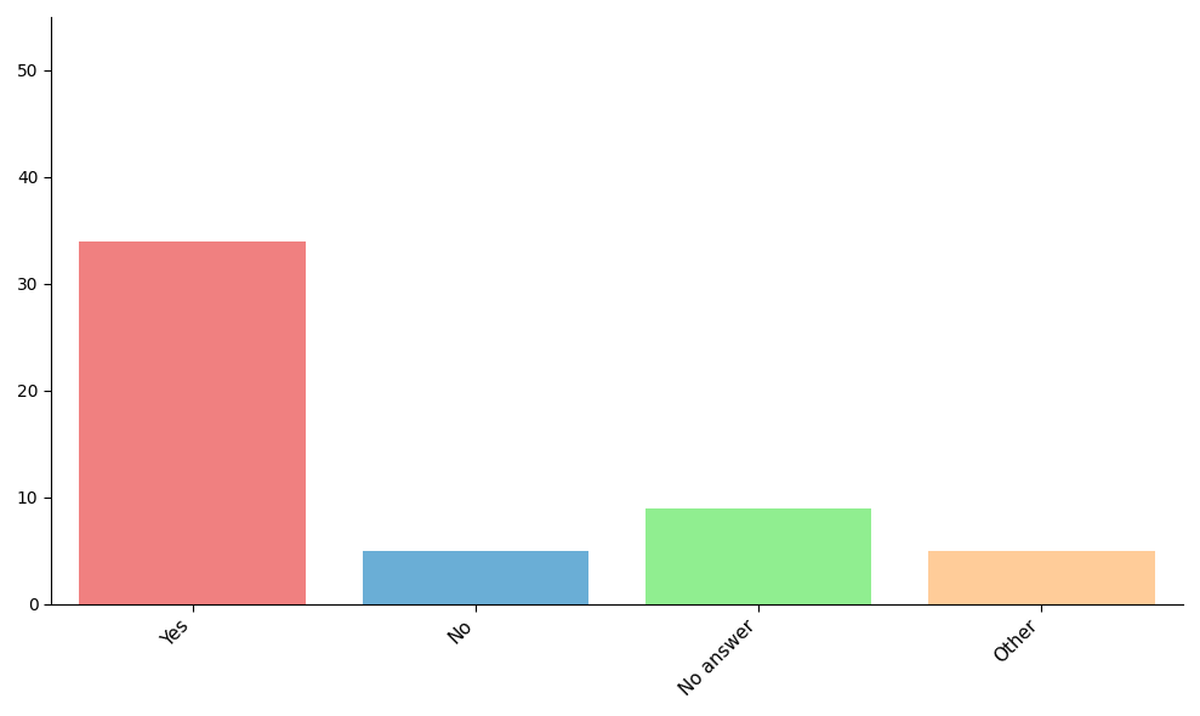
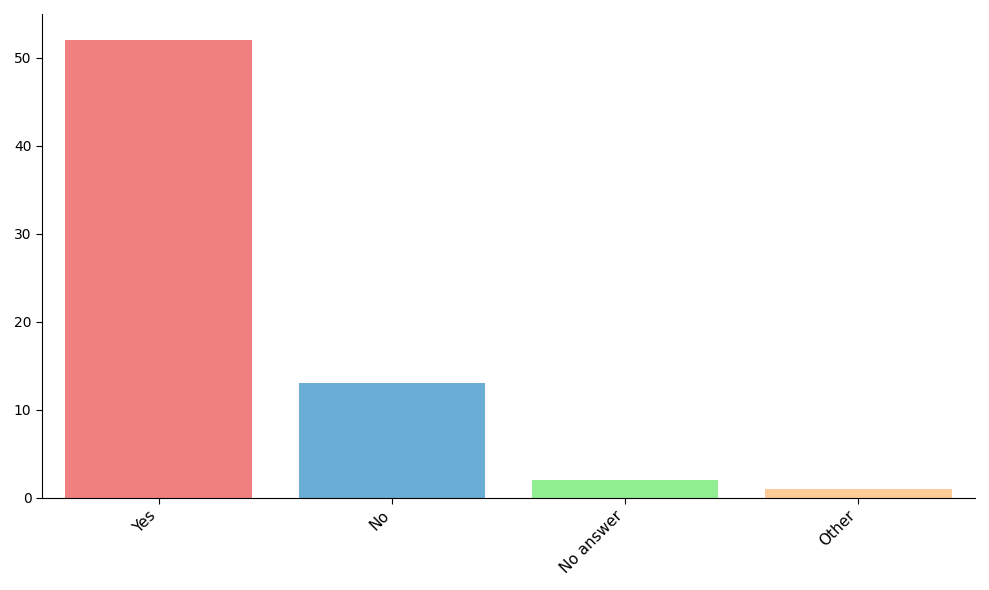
Yes: 34 -> 52
No: 5 -> 13
No answer: 9 -> 2
Other: 5 -> 1
